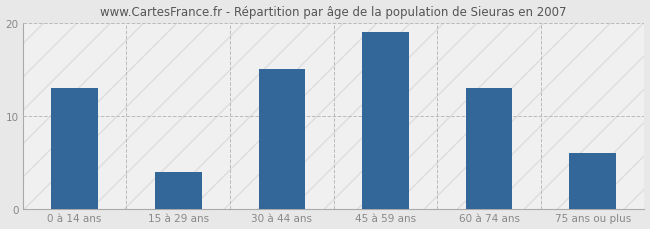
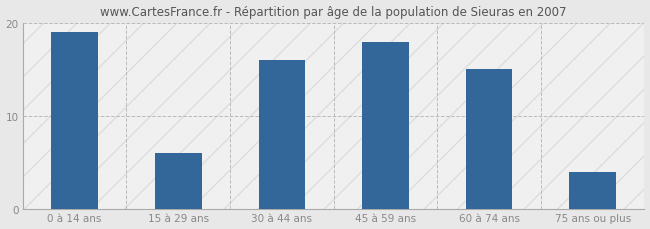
0 à 14 ans: 13 -> 19
15 à 29 ans: 4 -> 6
30 à 44 ans: 15 -> 16
45 à 59 ans: 19 -> 18
60 à 74 ans: 13 -> 15
75 ans ou plus: 6 -> 4
